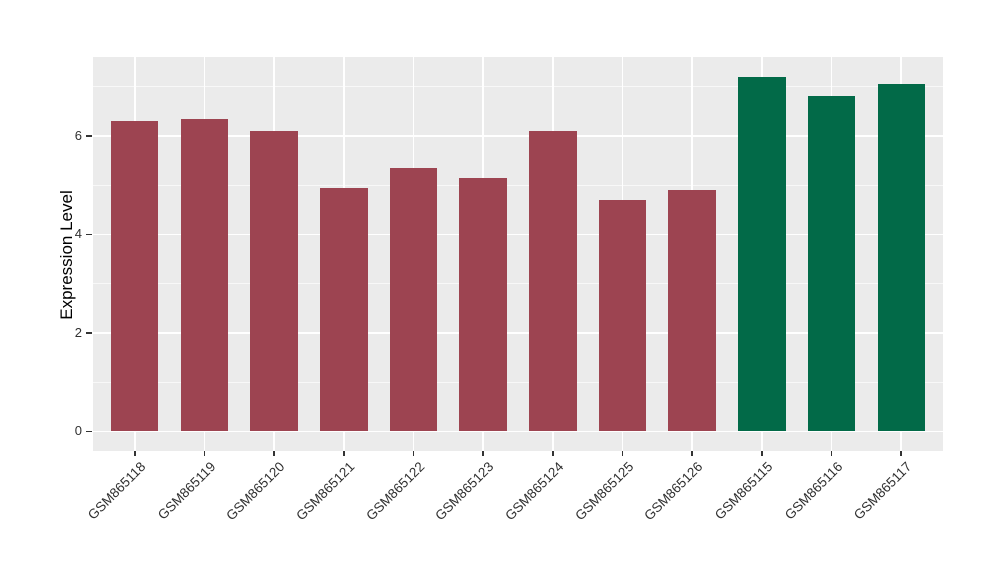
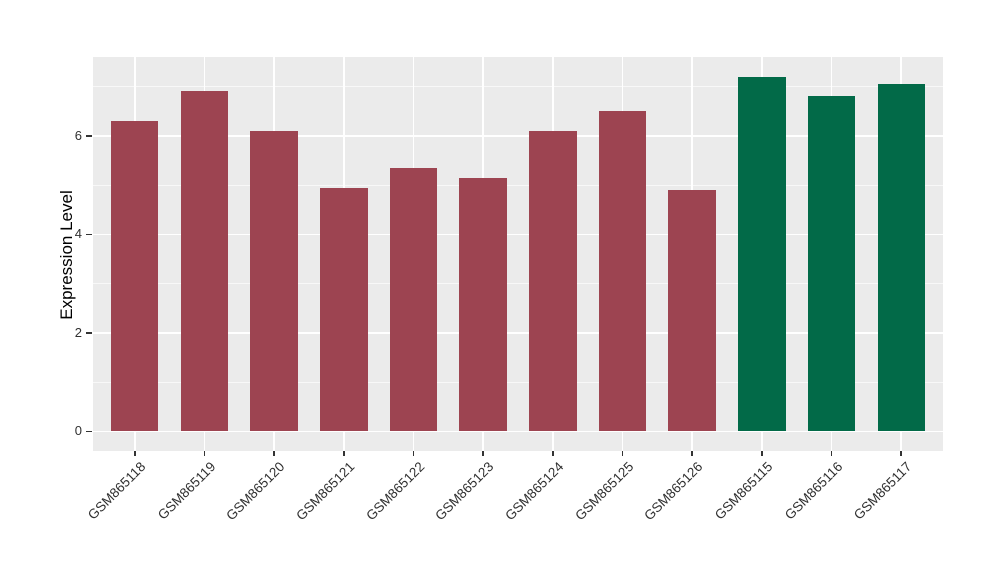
GSM865119: 6.3 -> 6.9
GSM865125: 4.7 -> 6.5
